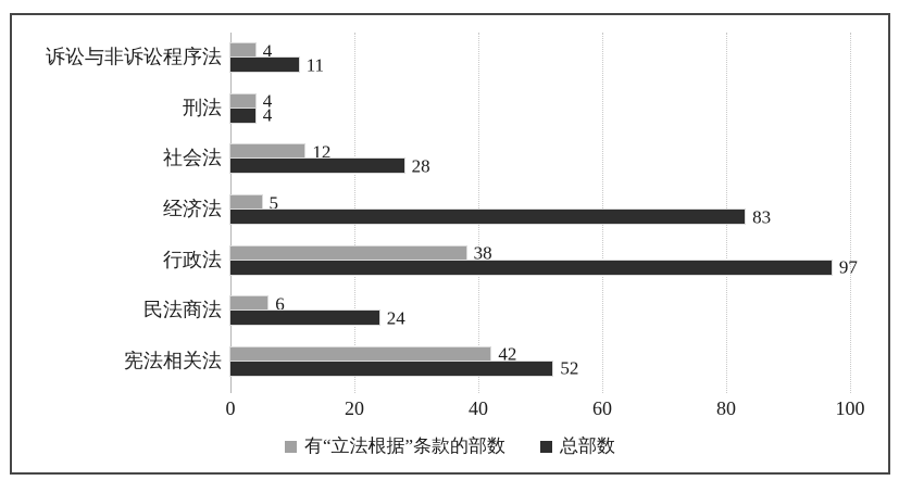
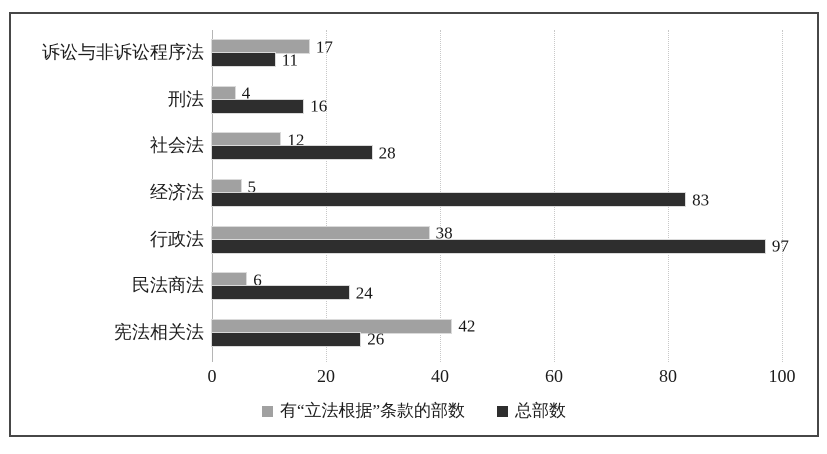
有“立法根据”条款的部数/诉讼与非诉讼程序法: 4 -> 17
总部数/刑法: 4 -> 16
总部数/宪法相关法: 52 -> 26
